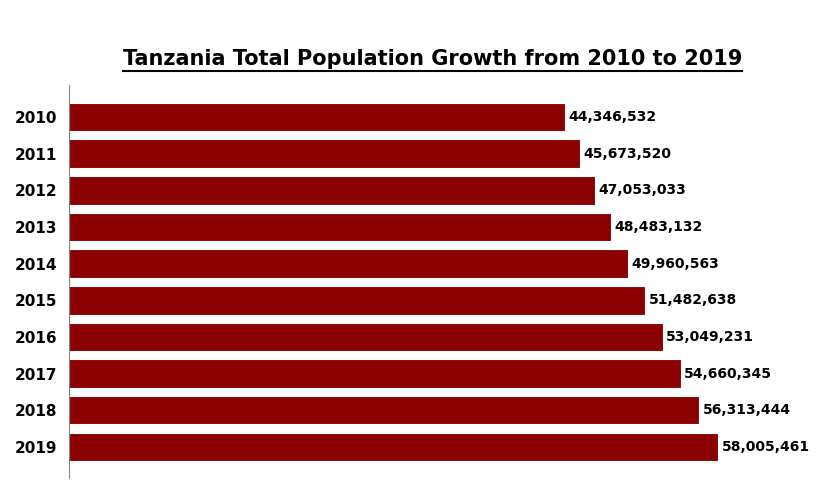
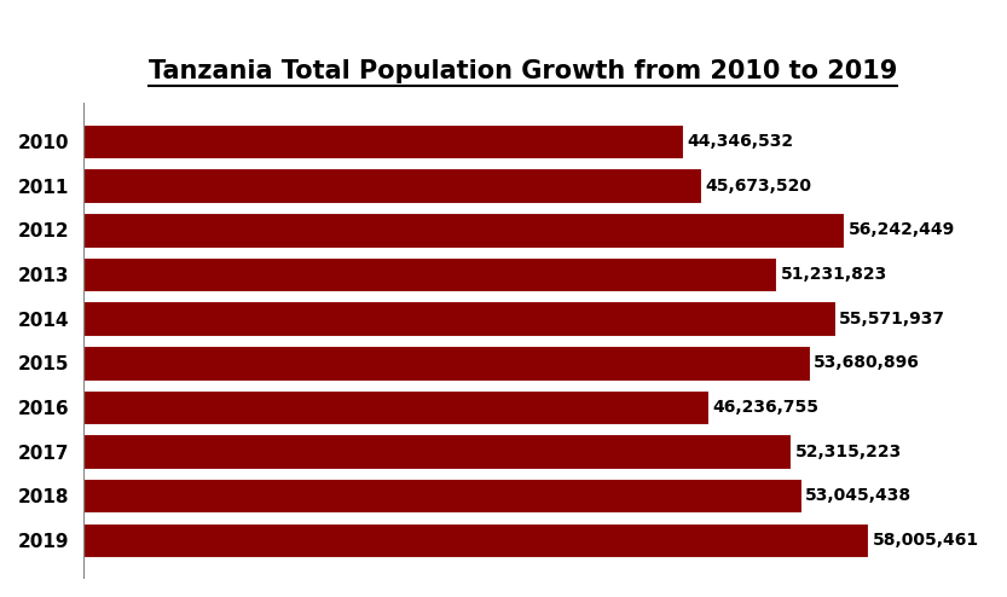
2012: 47,053,033 -> 56,242,449
2013: 48,483,132 -> 51,231,823
2014: 49,960,563 -> 55,571,937
2015: 51,482,638 -> 53,680,896
2016: 53,049,231 -> 46,236,755
2017: 54,660,345 -> 52,315,223
2018: 56,313,444 -> 53,045,438
